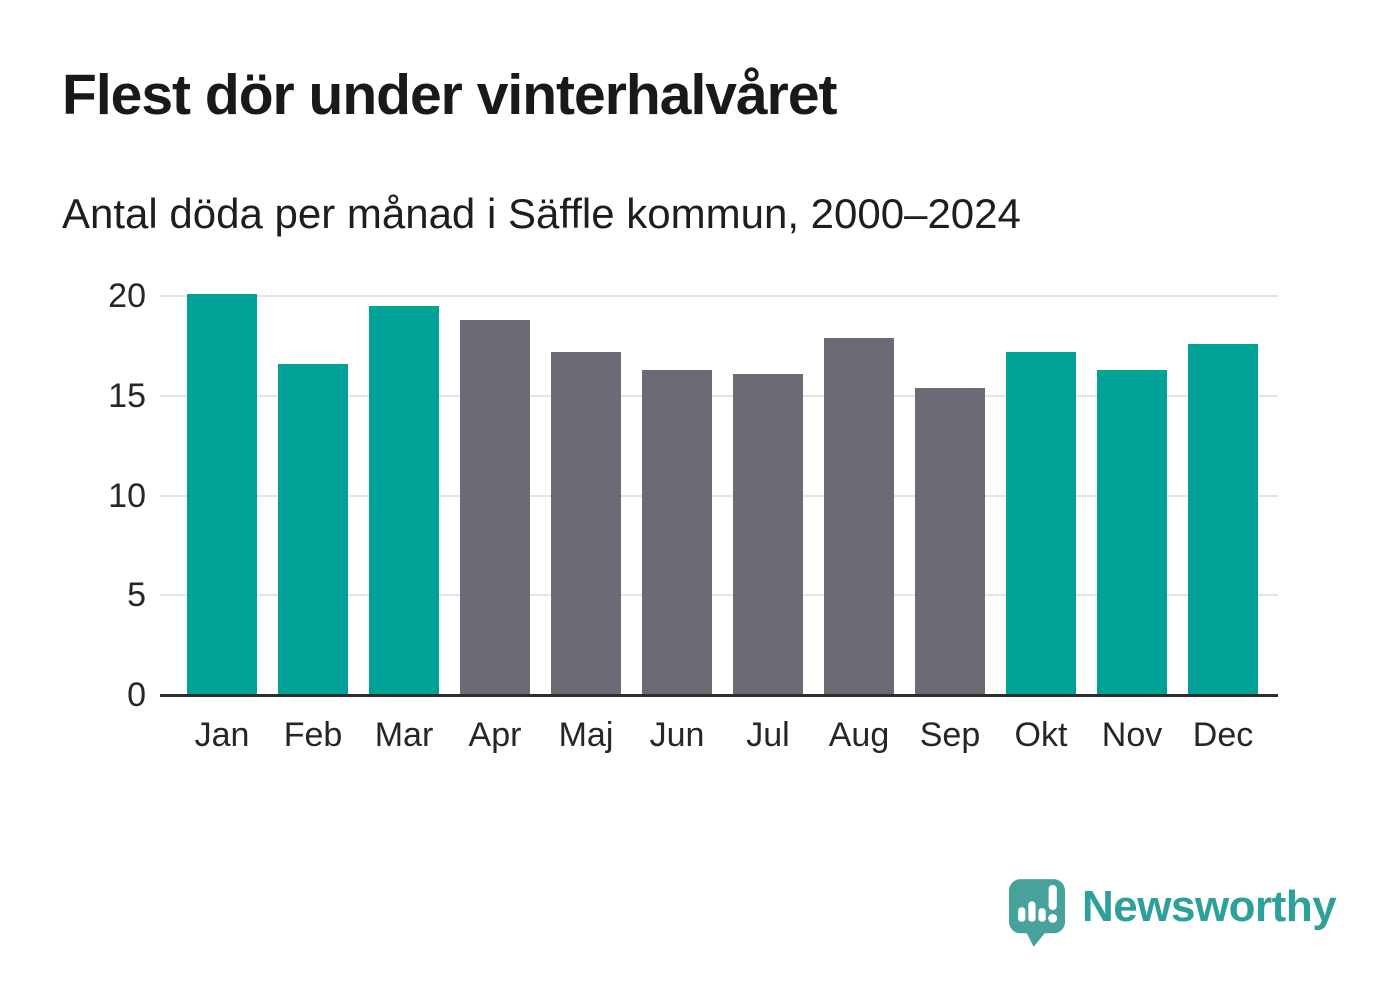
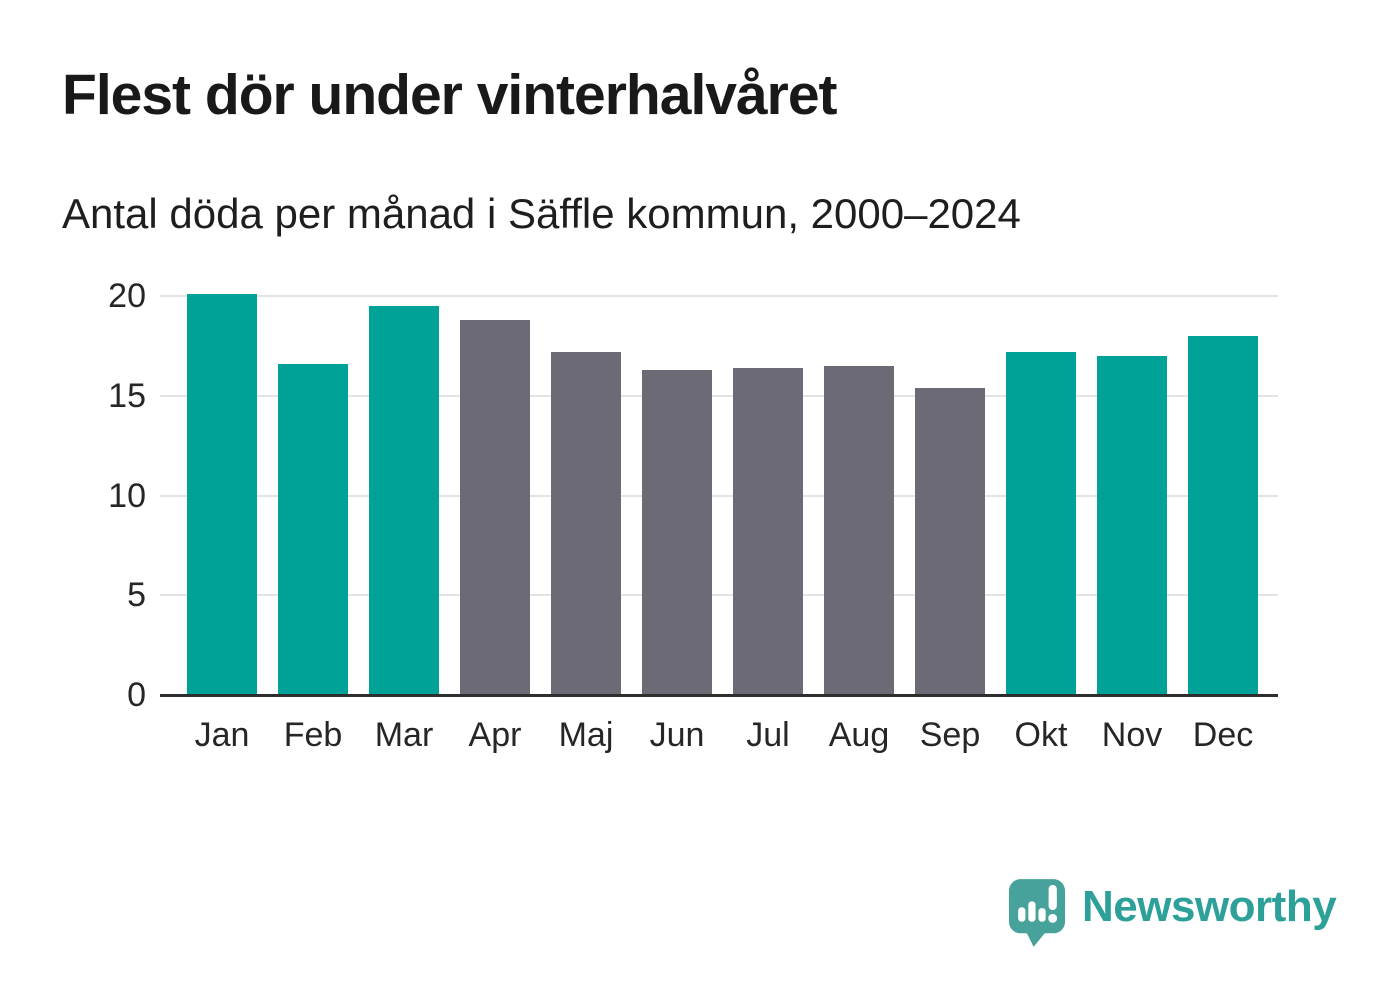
Jul: 16.1 -> 16.4
Aug: 17.9 -> 16.5
Nov: 16.3 -> 17.0
Dec: 17.6 -> 18.0
